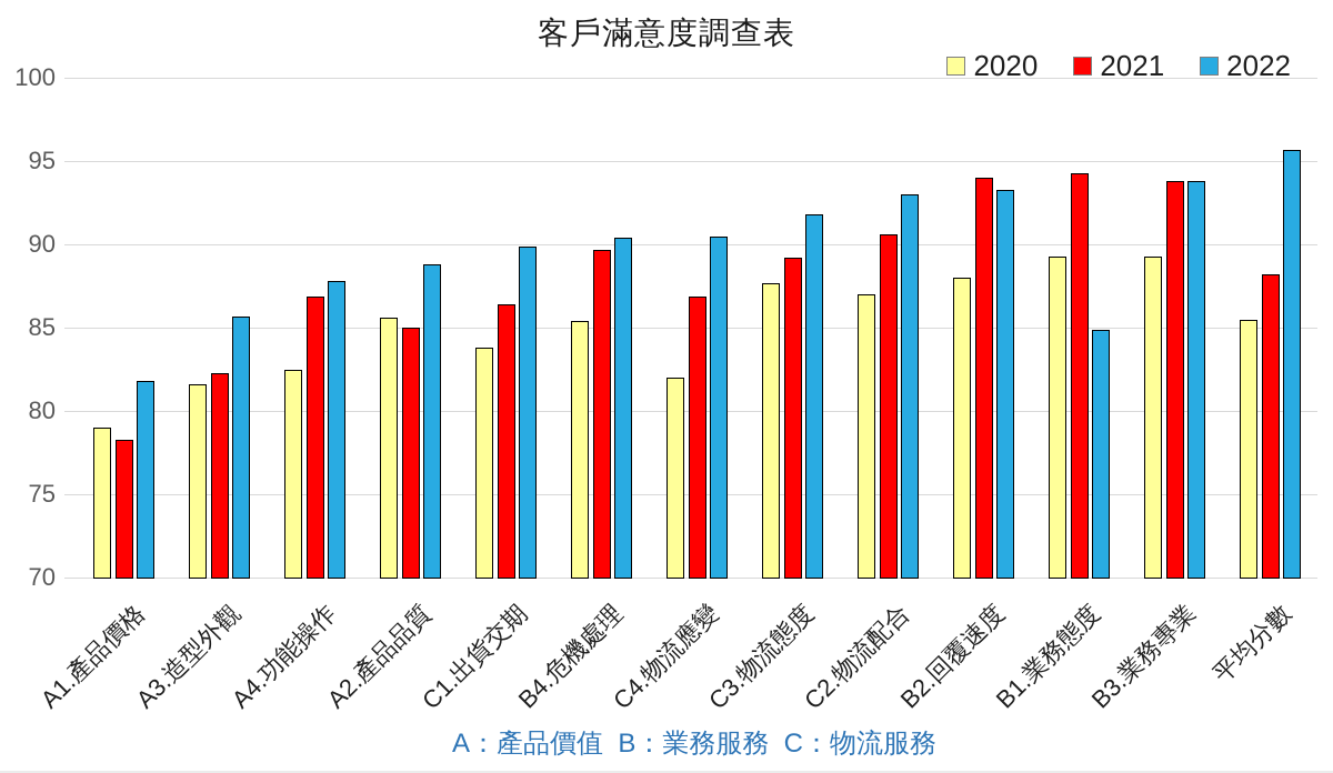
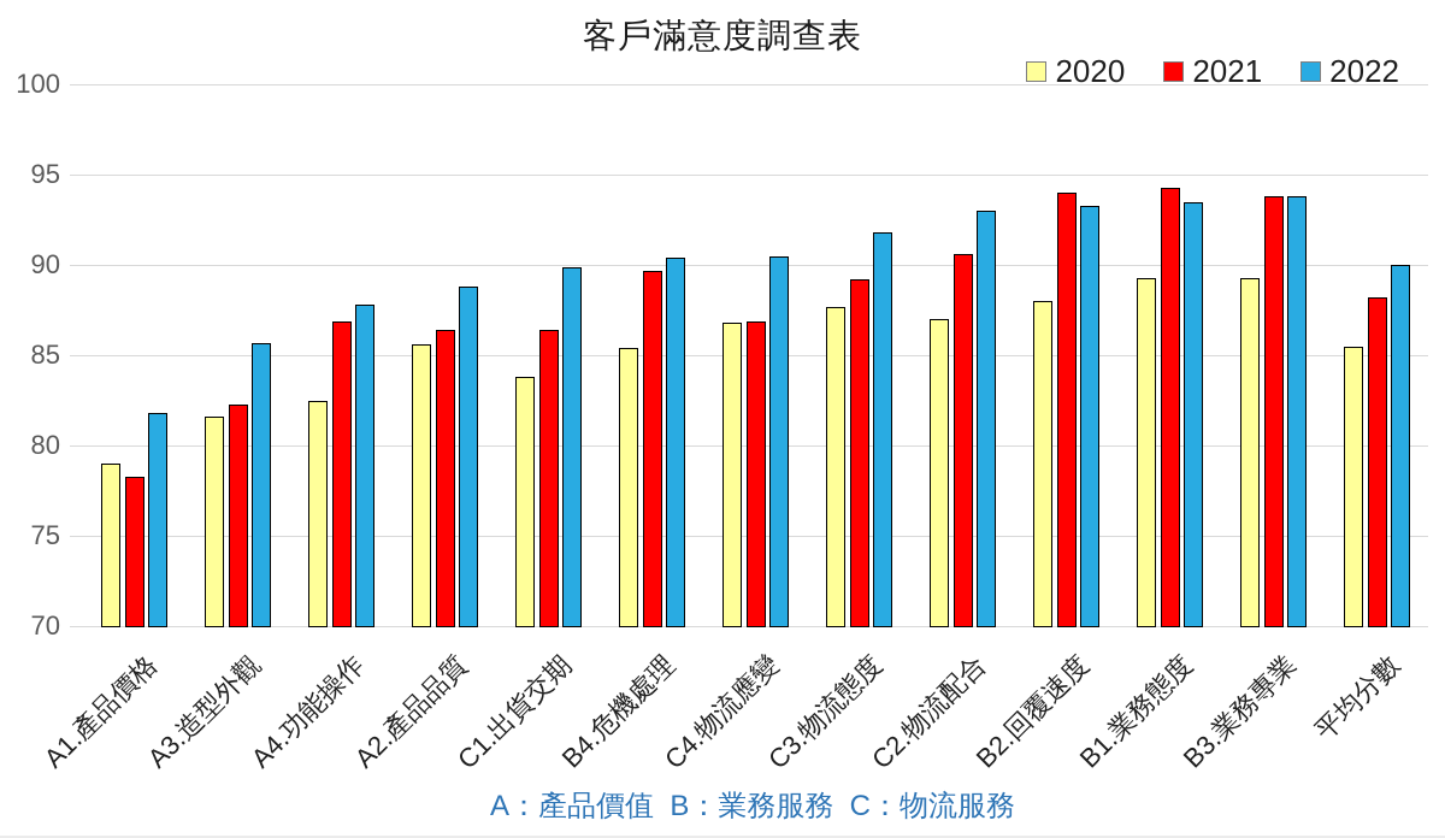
2021/A2.產品品質: 85.0 -> 86.4
2020/C4.物流應變: 82.0 -> 86.8
2022/B1.業務態度: 84.9 -> 93.5
2022/平均分數: 95.7 -> 90.0
